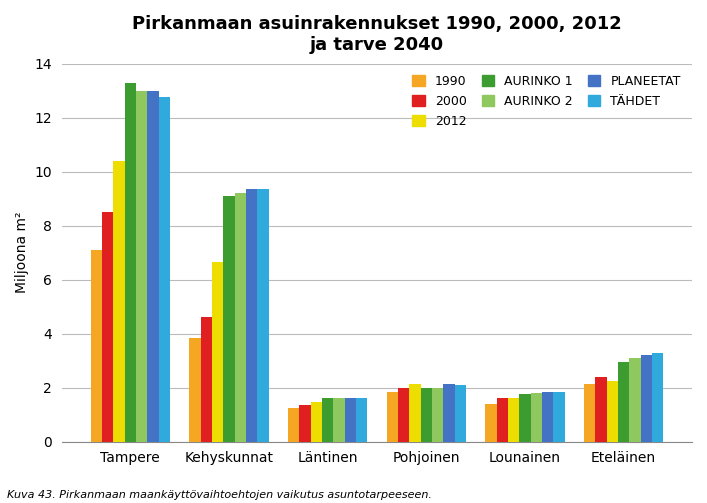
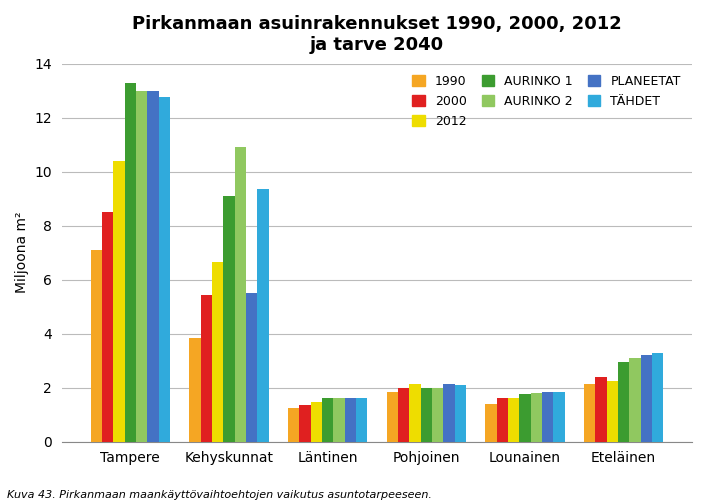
2000/Kehyskunnat: 4.60 -> 5.45
AURINKO 2/Kehyskunnat: 9.2 -> 10.9
PLANEETAT/Kehyskunnat: 9.35 -> 5.50
